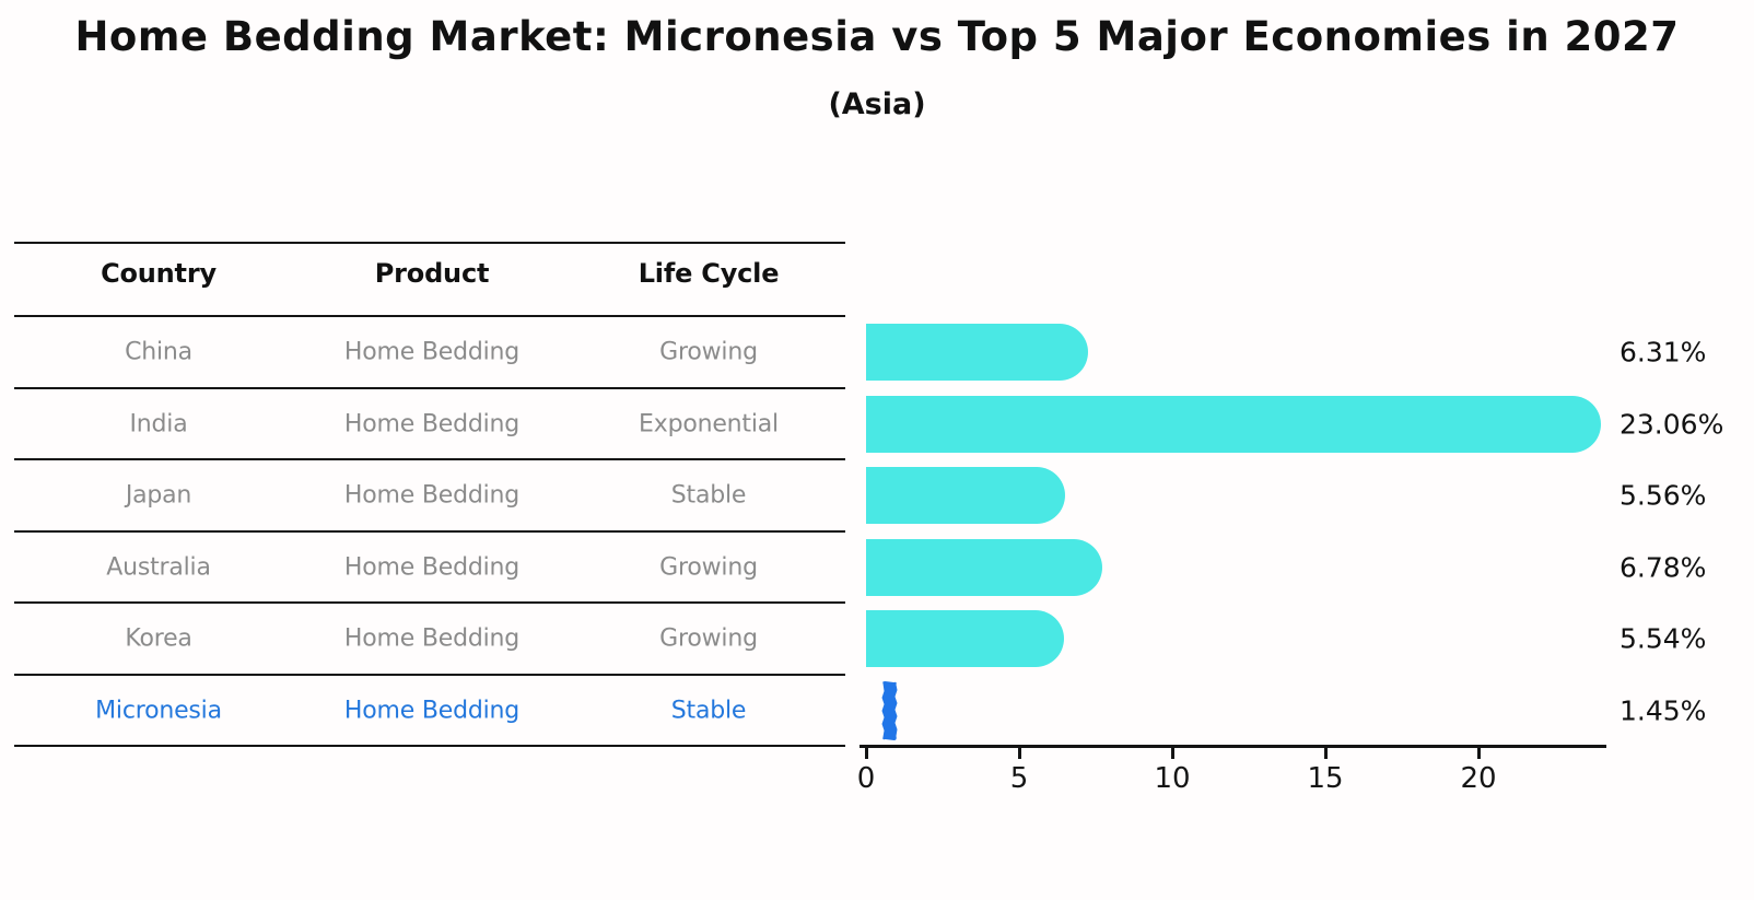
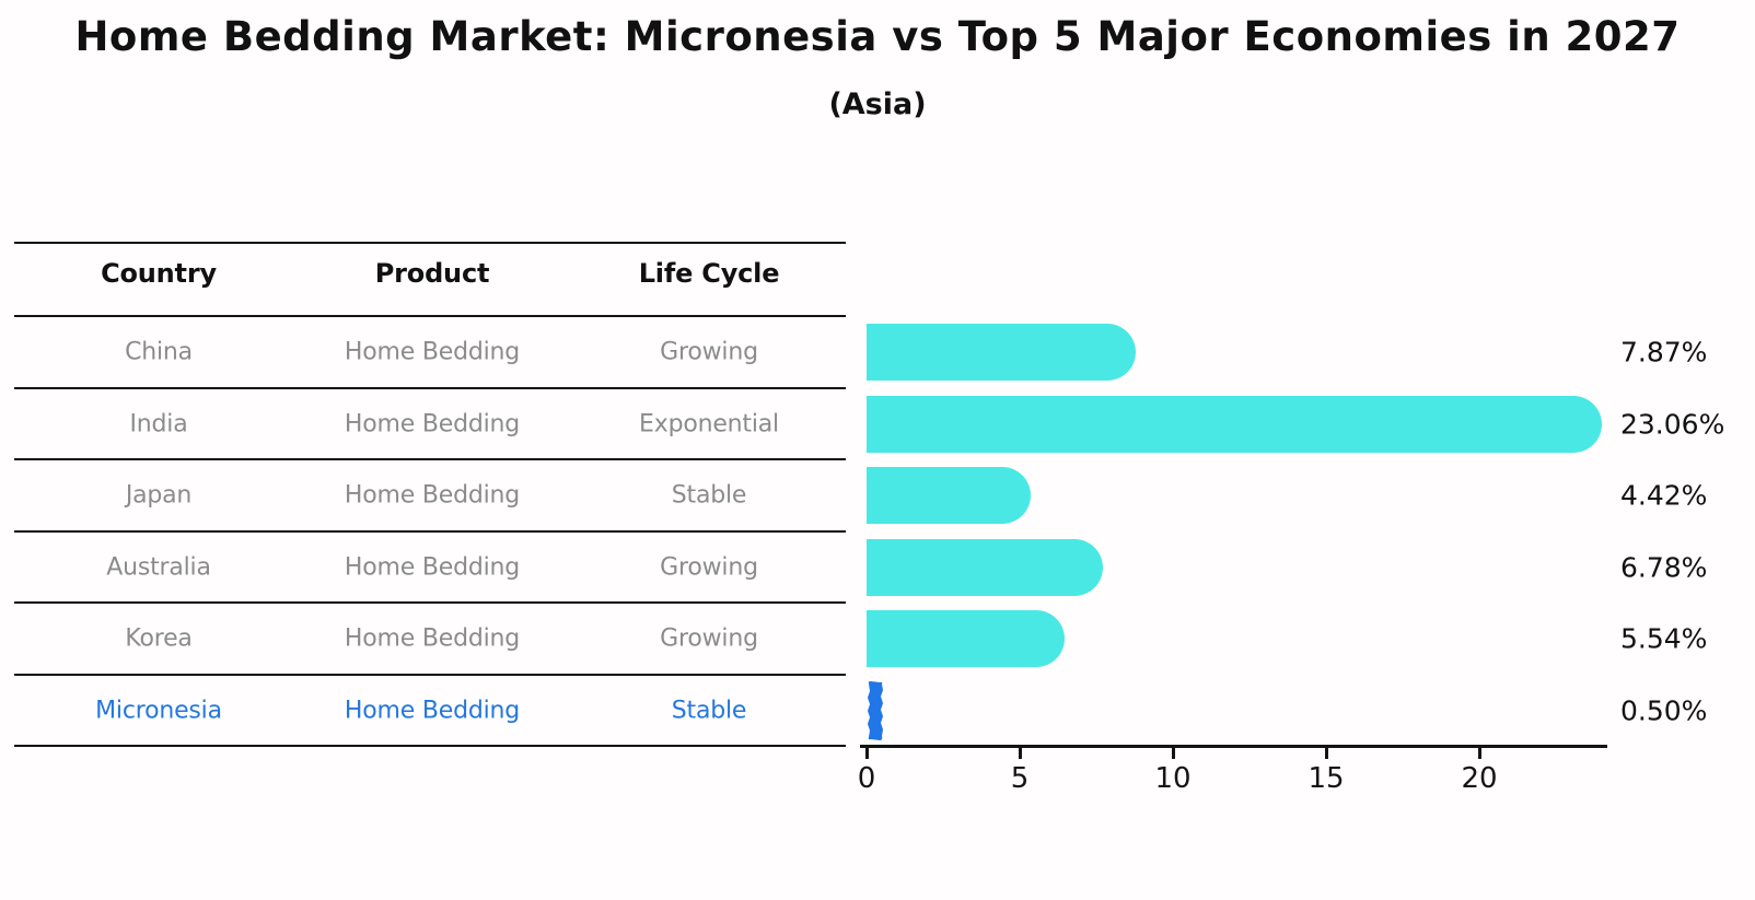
China: 6.31% -> 7.87%
Japan: 5.56% -> 4.42%
Micronesia: 1.45% -> 0.50%
